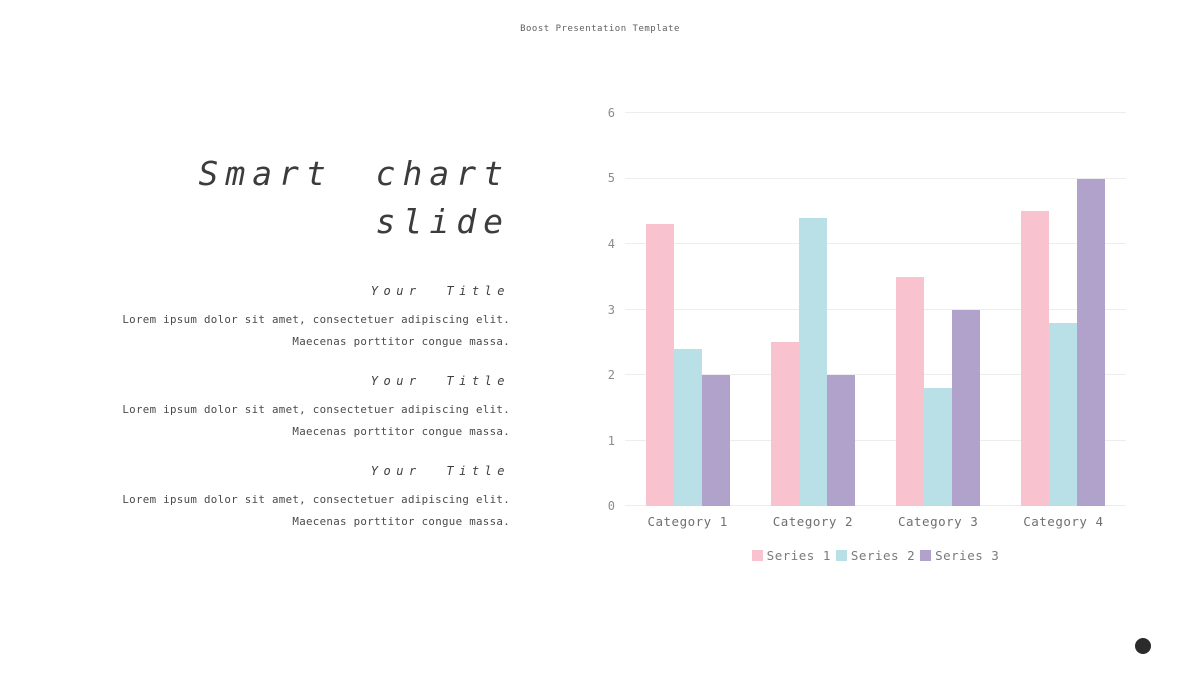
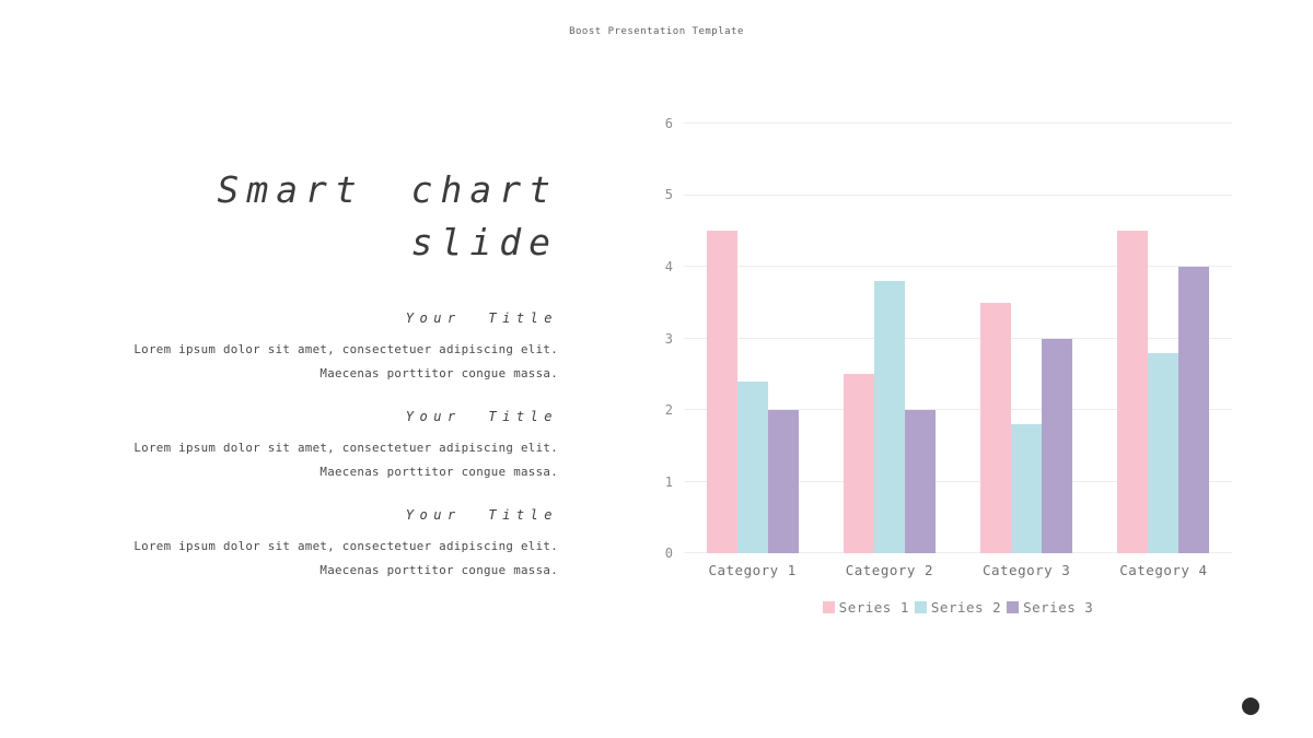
Series 1/Category 1: 4.3 -> 4.5
Series 2/Category 2: 4.4 -> 3.8
Series 3/Category 4: 5 -> 4
